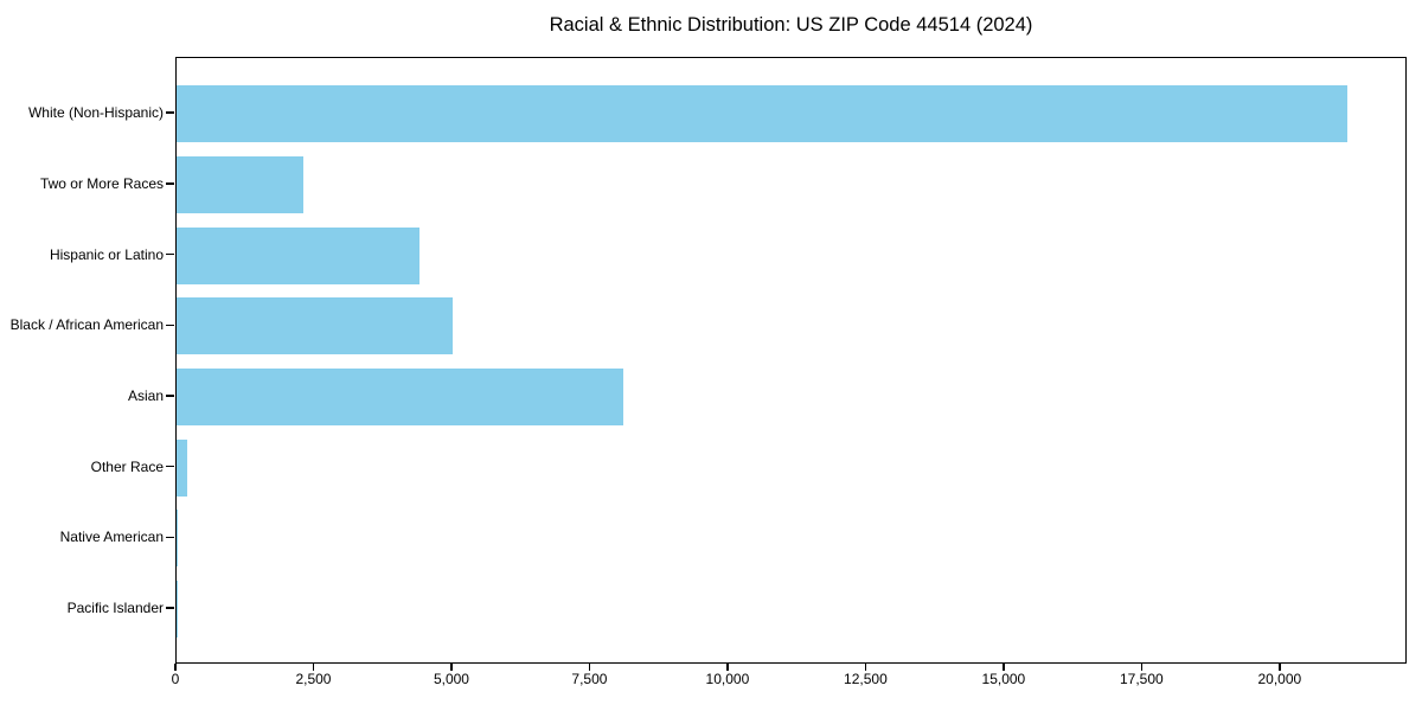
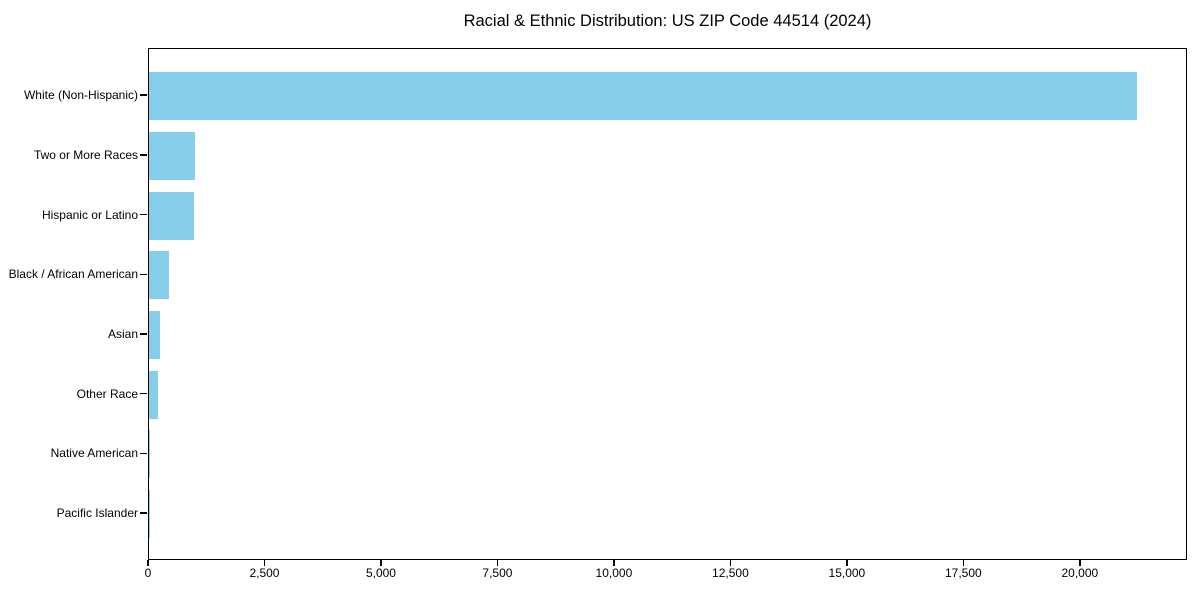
Two or More Races: 2300 -> 1000
Hispanic or Latino: 4400 -> 1000
Black / African American: 5000 -> 400
Asian: 8100 -> 200
